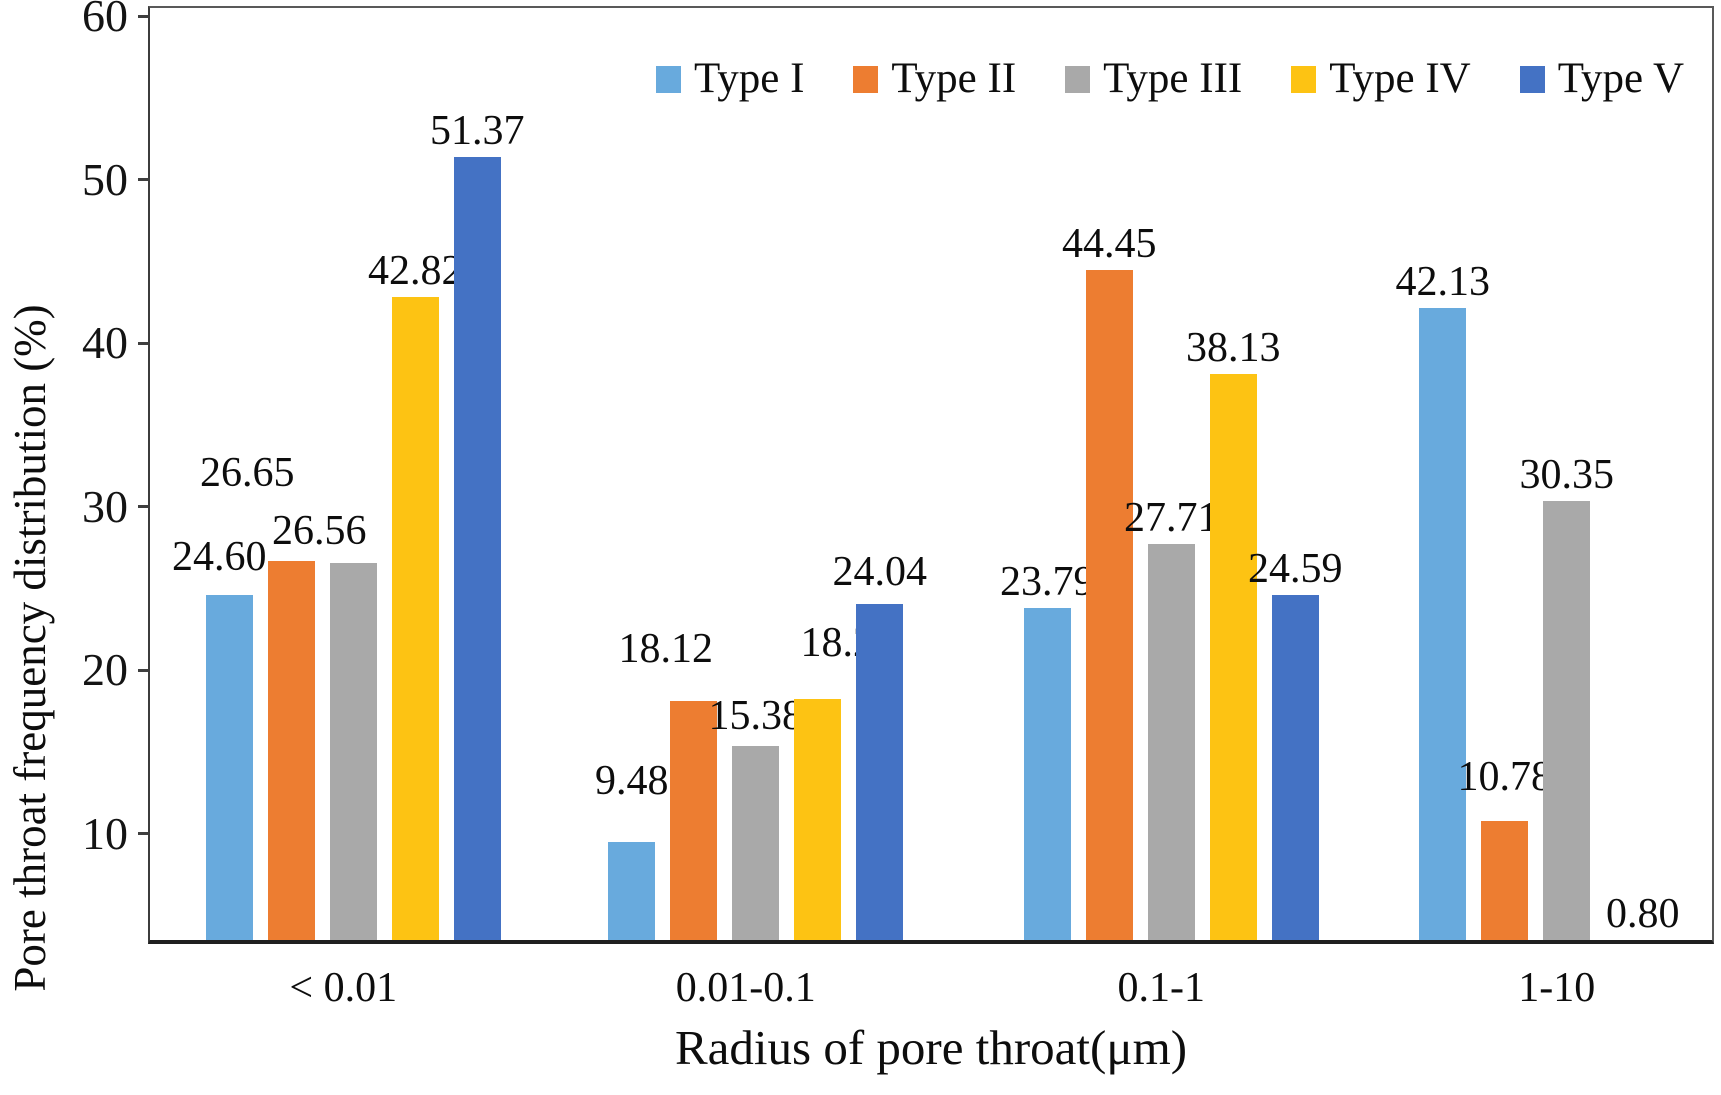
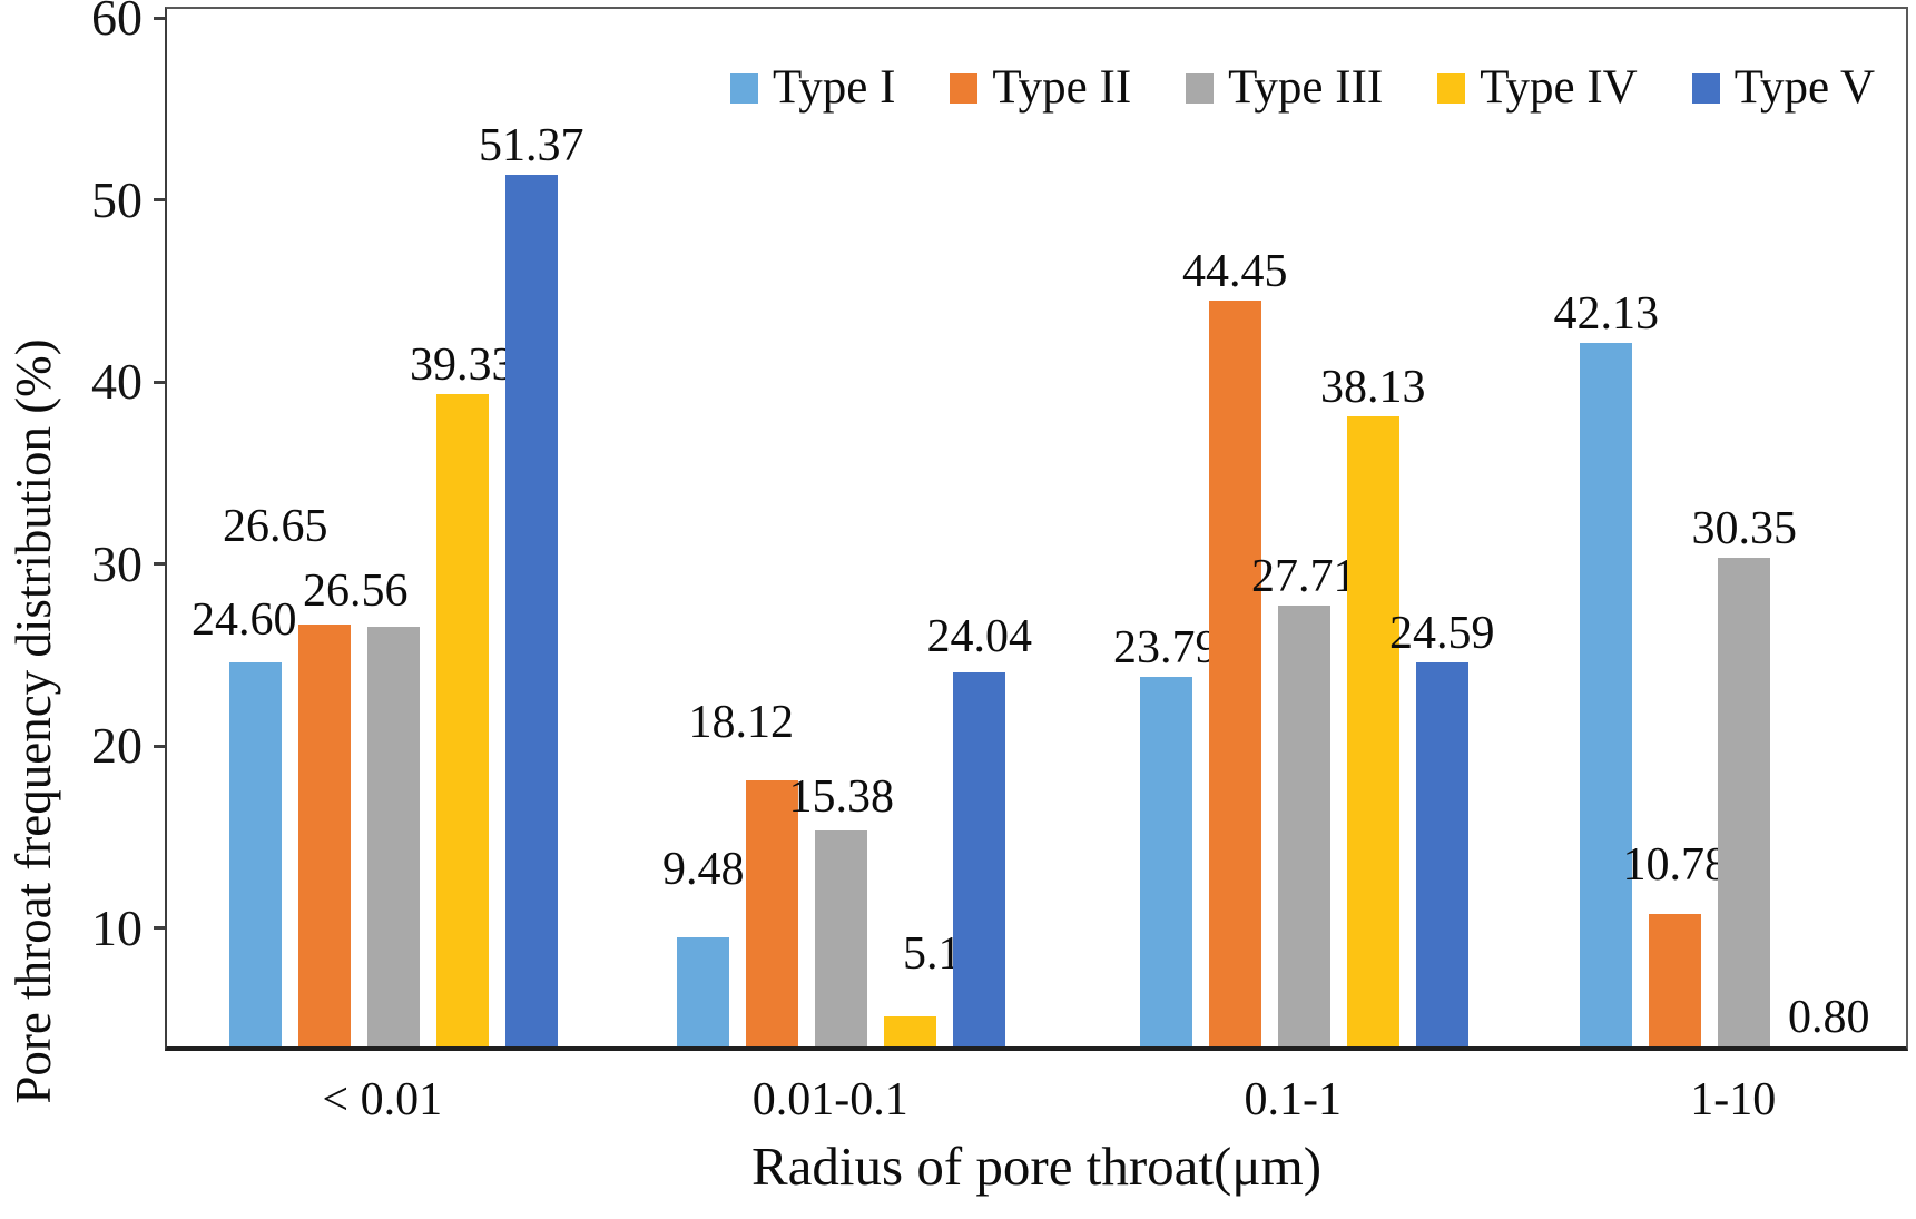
Type IV/< 0.01: 42.82 -> 39.33
Type IV/0.01-0.1: 18.25 -> 5.15
